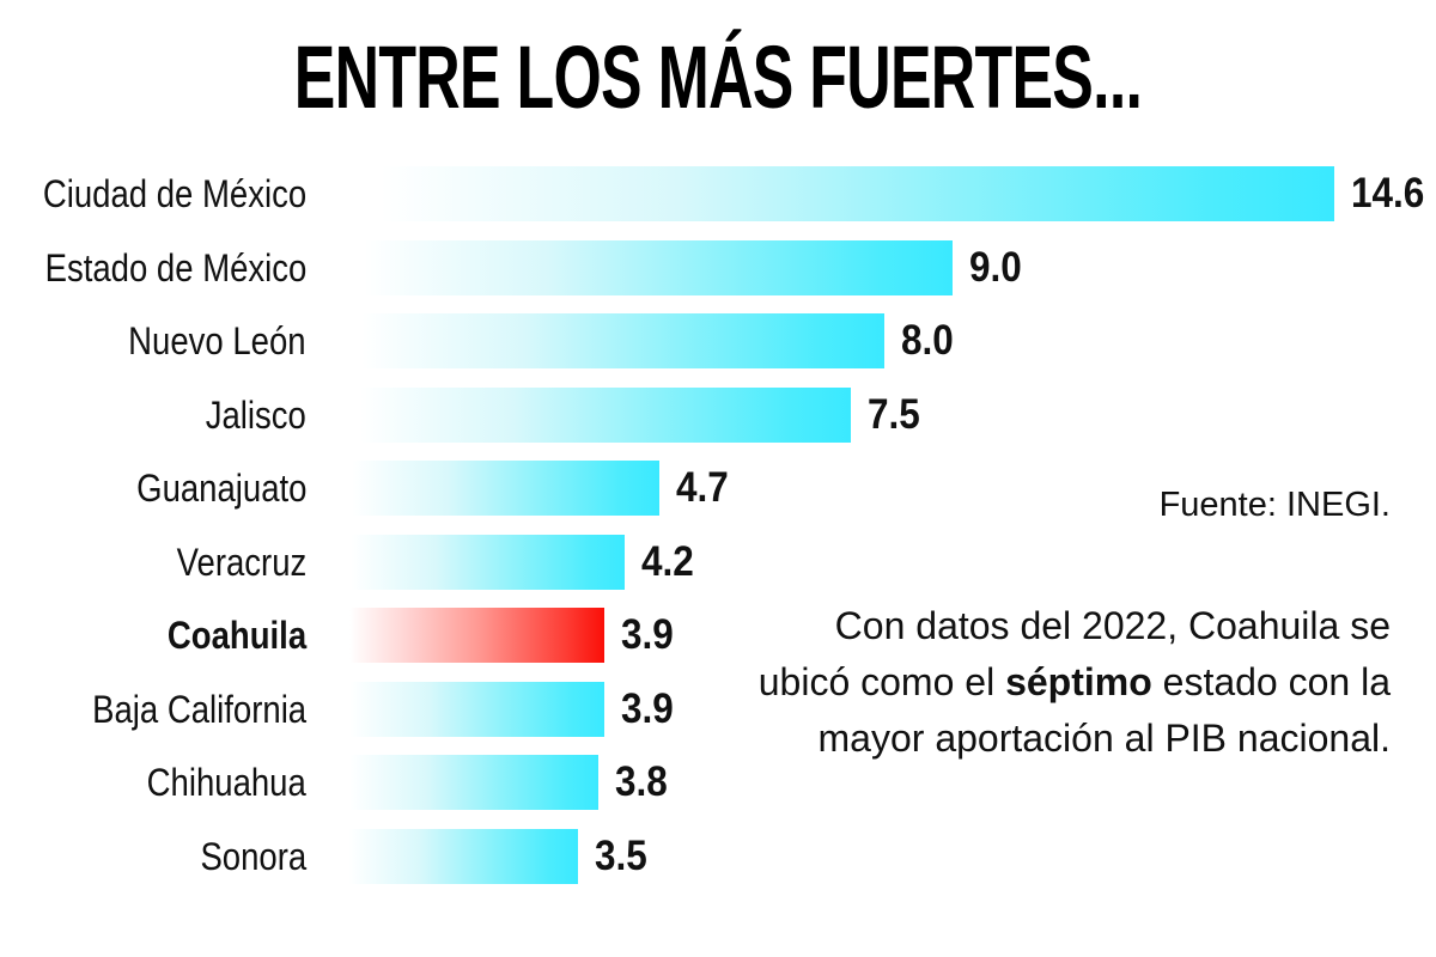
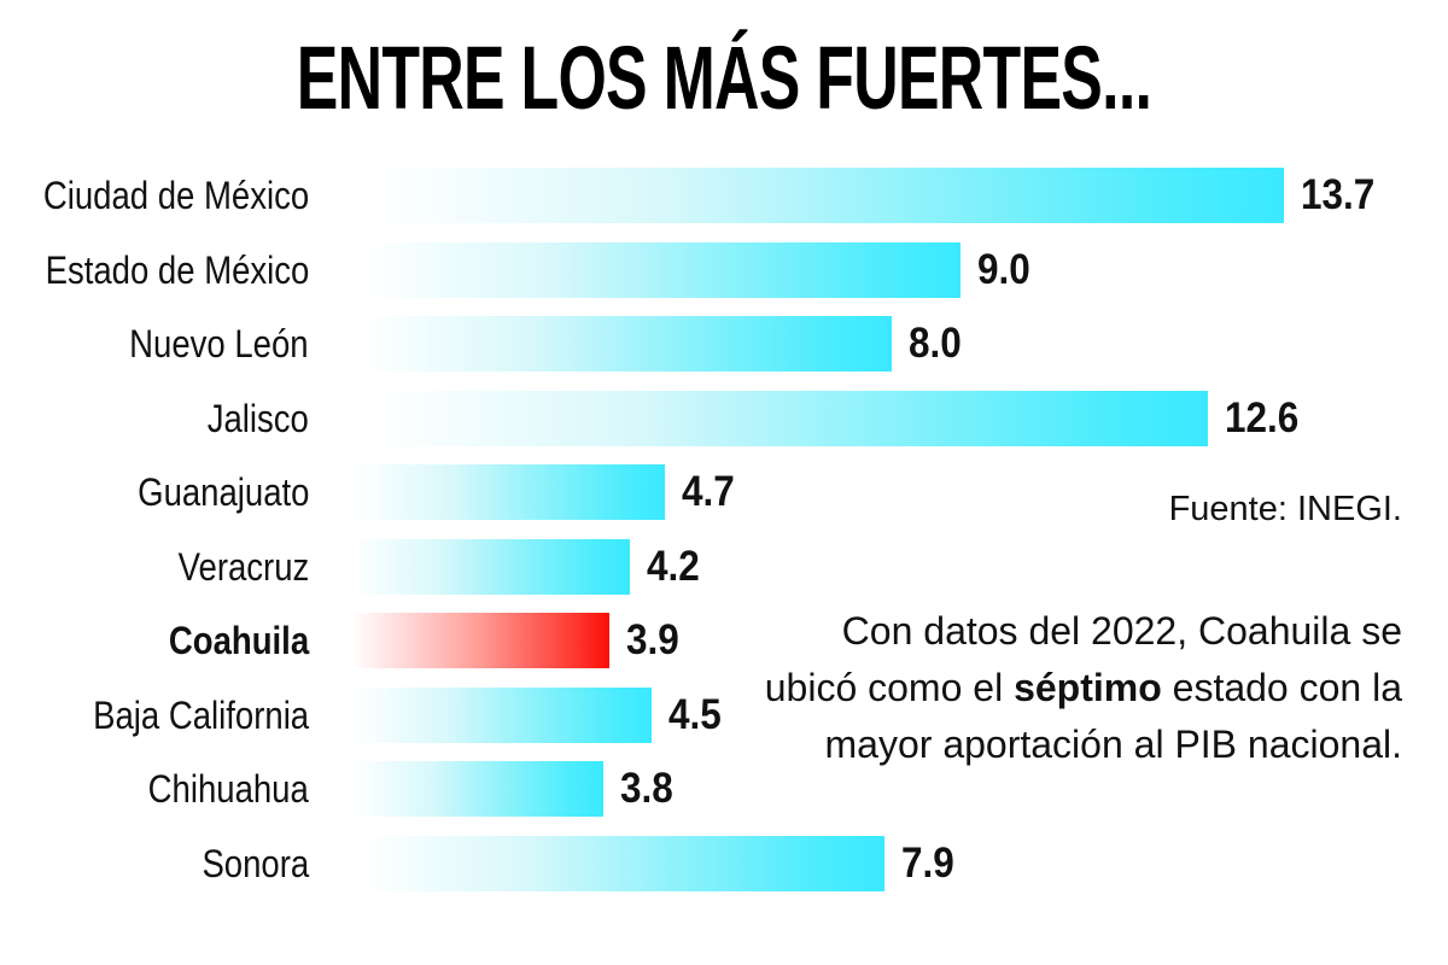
Ciudad de México: 14.6 -> 13.7
Jalisco: 7.5 -> 12.6
Baja California: 3.9 -> 4.5
Sonora: 3.5 -> 7.9
